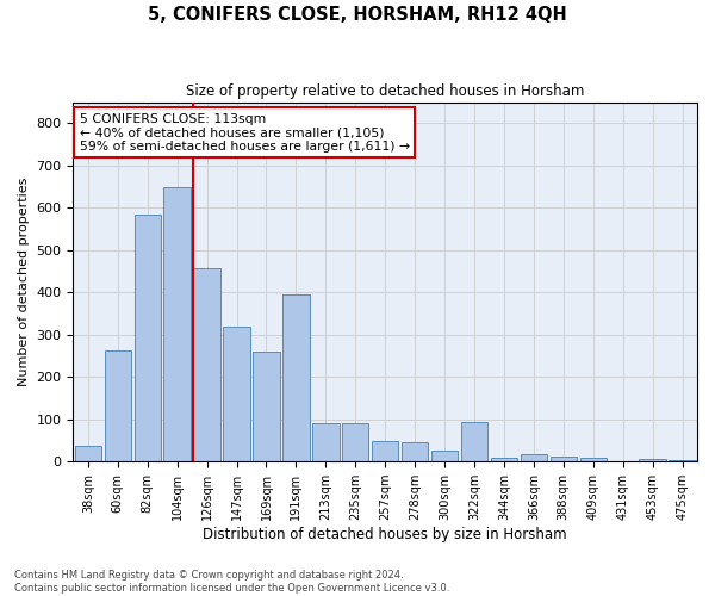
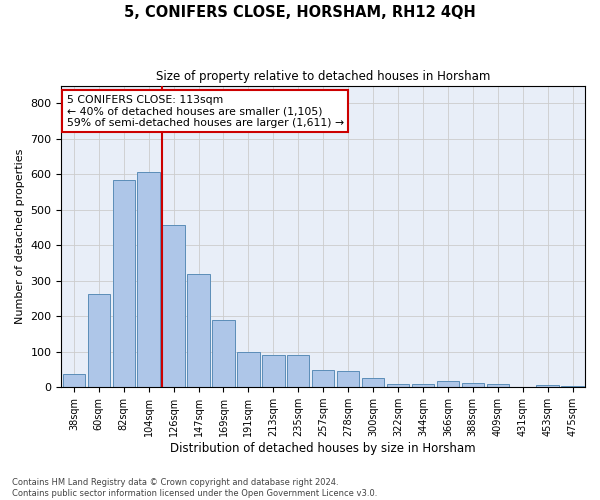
104sqm: 650 -> 606
169sqm: 260 -> 190
191sqm: 395 -> 100
322sqm: 95 -> 10
